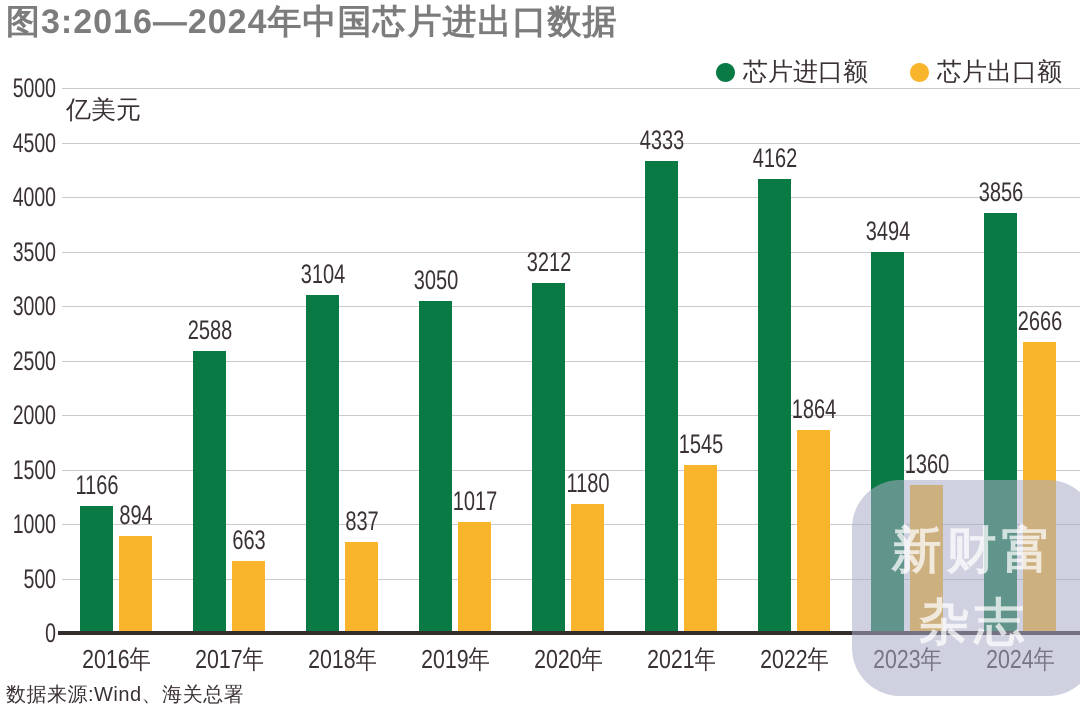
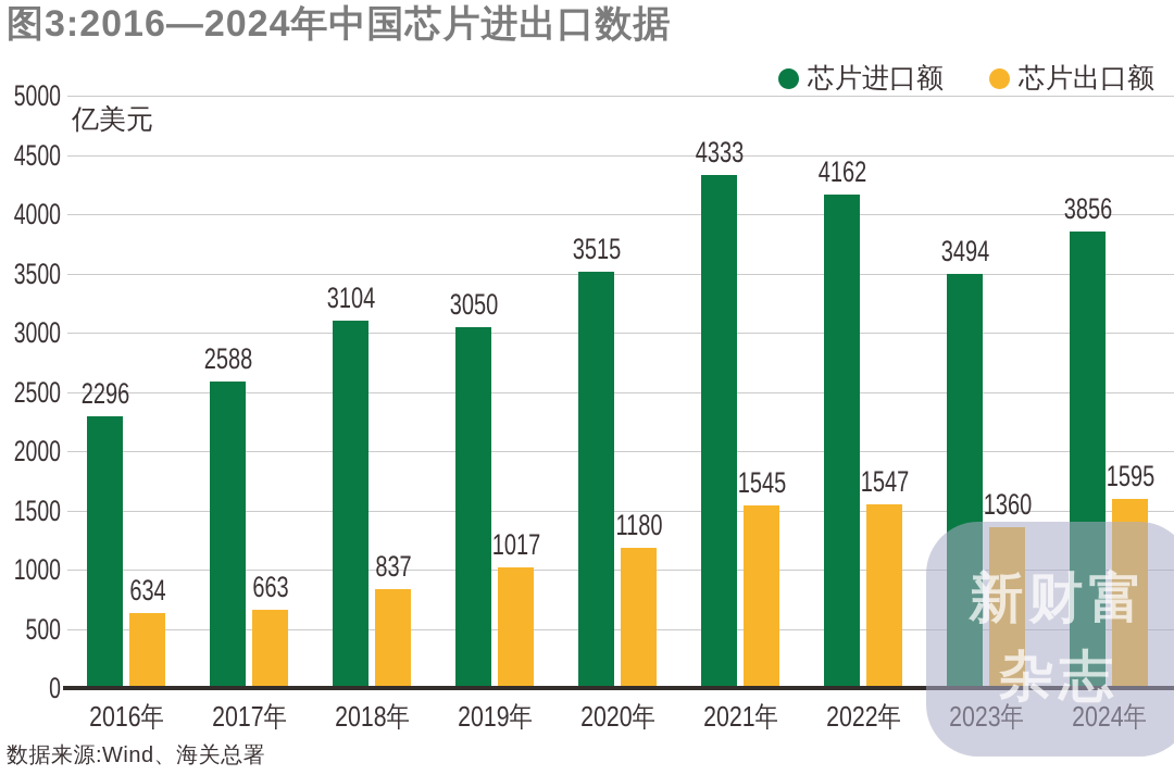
芯片进口额/2016年: 1166 -> 2296
芯片出口额/2016年: 894 -> 634
芯片进口额/2020年: 3212 -> 3515
芯片出口额/2022年: 1864 -> 1547
芯片出口额/2024年: 2666 -> 1595
